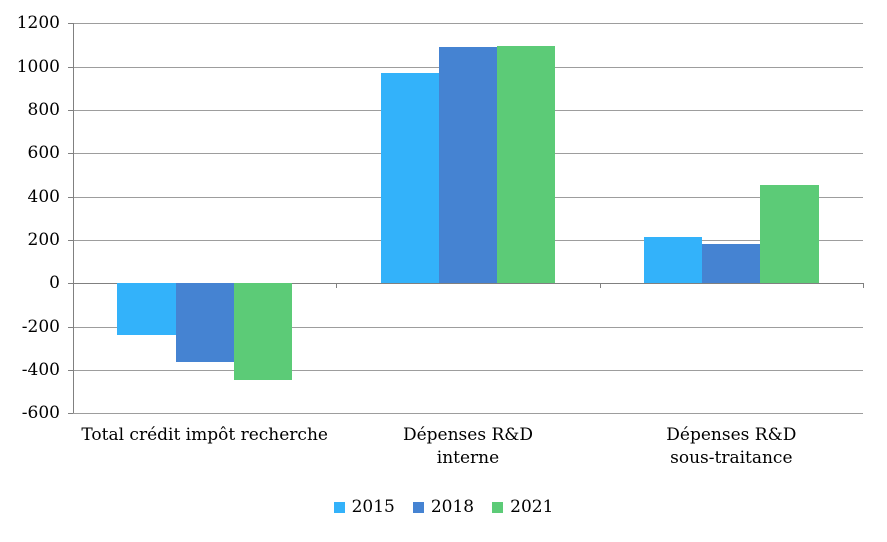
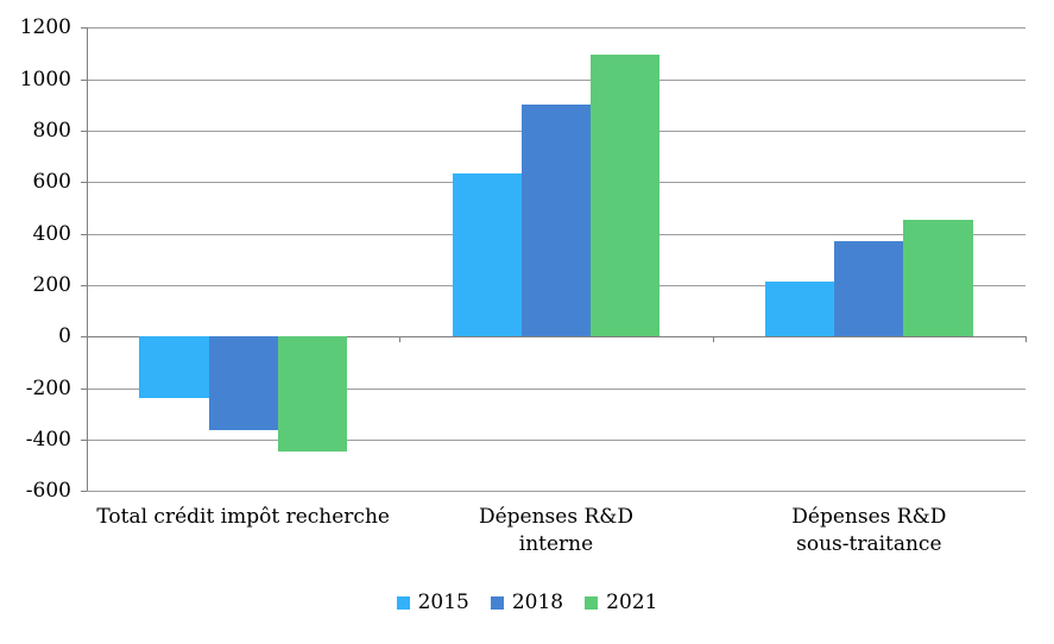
2015/Dépenses R&D interne: 970 -> 640
2018/Dépenses R&D interne: 1090 -> 900
2018/Dépenses R&D sous-traitance: 180 -> 370
